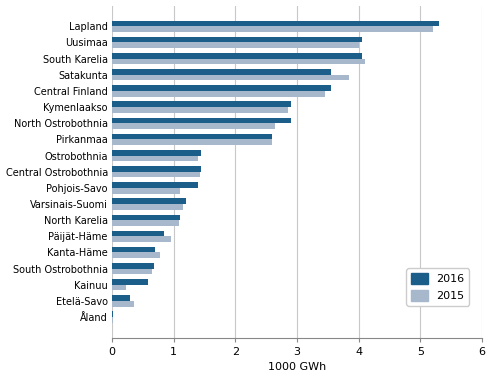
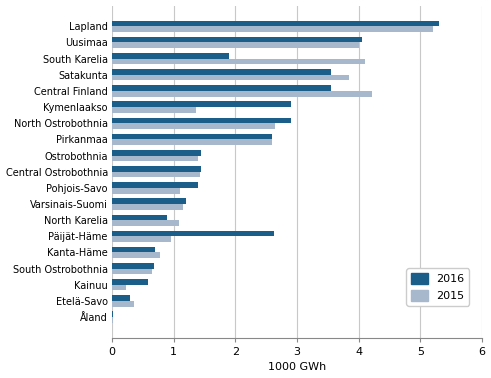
2016/South Karelia: 4.05 -> 1.90
2015/Central Finland: 3.45 -> 4.22
2015/Kymenlaakso: 2.85 -> 1.36
2016/North Karelia: 1.10 -> 0.90
2016/Päijät-Häme: 0.85 -> 2.62
